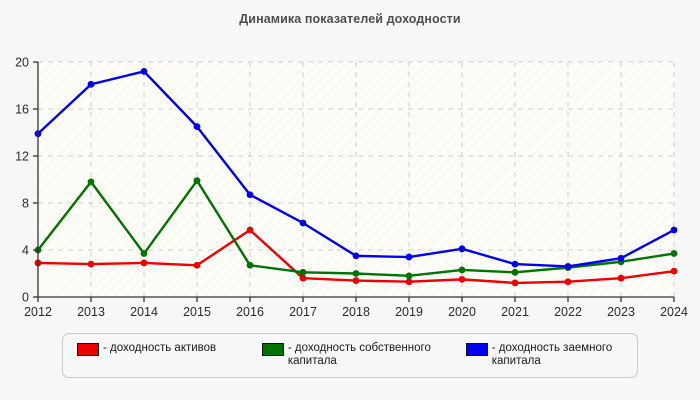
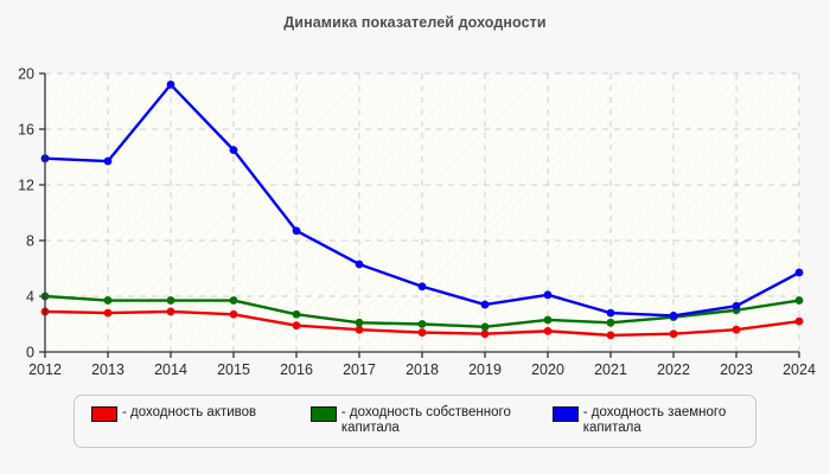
- доходность собственного капитала/2013: 9.8 -> 3.7
- доходность заемного капитала/2013: 18.1 -> 13.7
- доходность собственного капитала/2015: 9.9 -> 3.7
- доходность активов/2016: 5.7 -> 1.9
- доходность заемного капитала/2018: 3.5 -> 4.7
